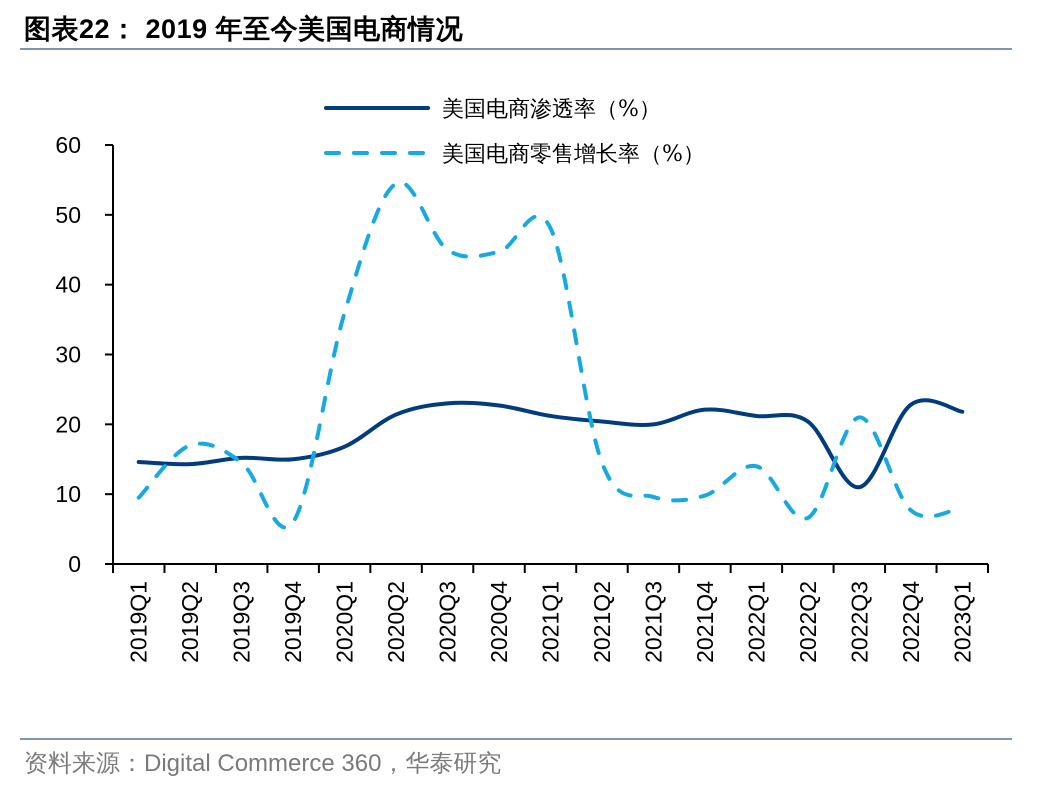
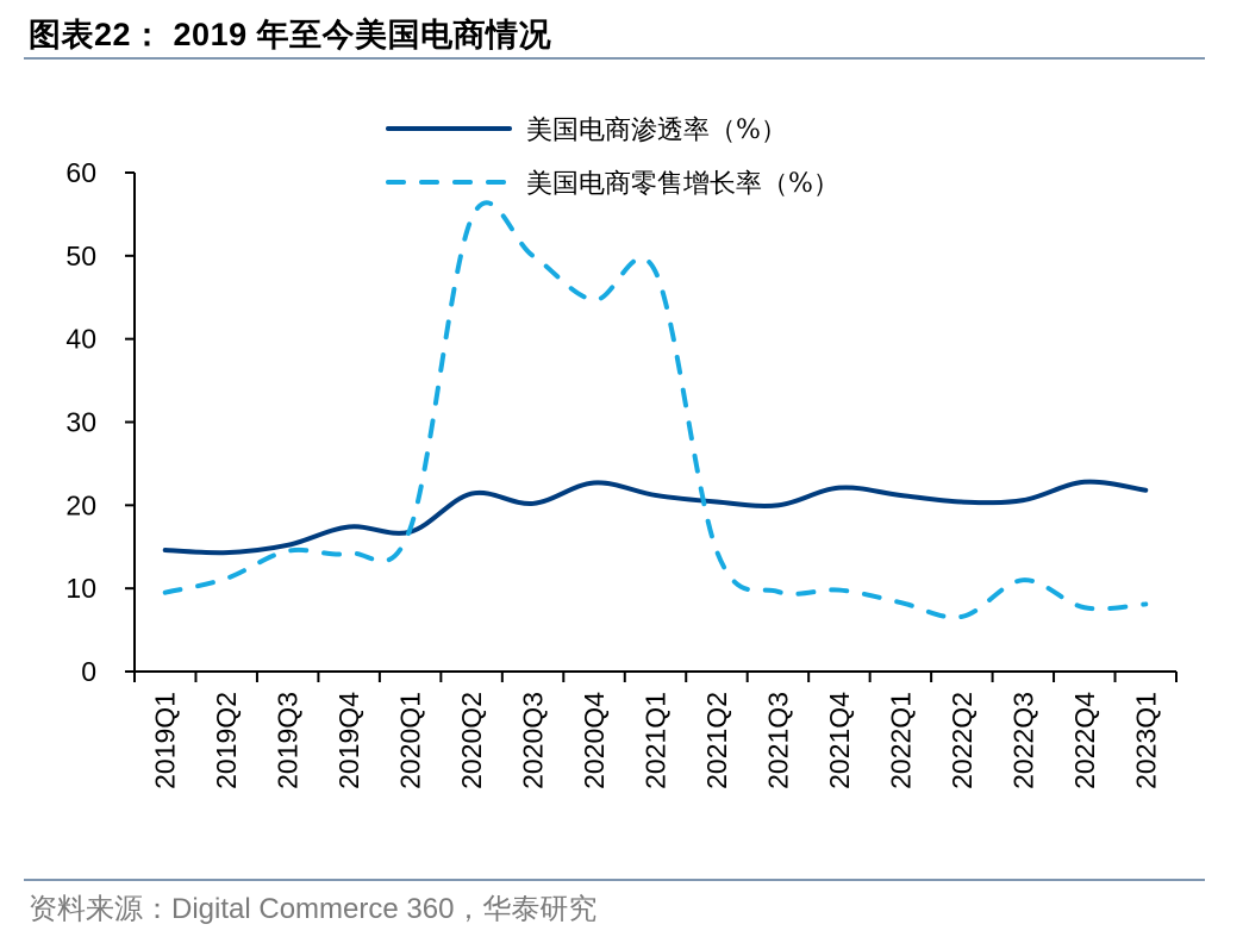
美国电商零售增长率（%）/2019Q2: 17 -> 11
美国电商渗透率（%）/2019Q4: 15 -> 17
美国电商零售增长率（%）/2019Q4: 6 -> 14
美国电商零售增长率（%）/2020Q1: 36 -> 17
美国电商渗透率（%）/2020Q3: 23 -> 20
美国电商零售增长率（%）/2020Q3: 45 -> 50
美国电商零售增长率（%）/2022Q1: 14 -> 8
美国电商渗透率（%）/2022Q3: 11 -> 21
美国电商零售增长率（%）/2022Q3: 21 -> 11
